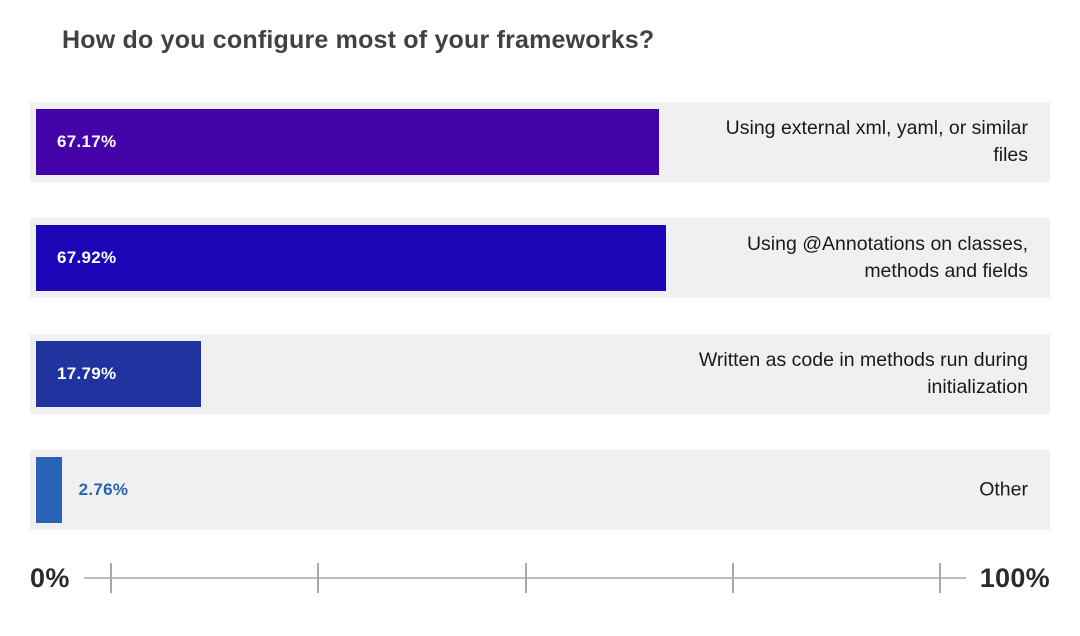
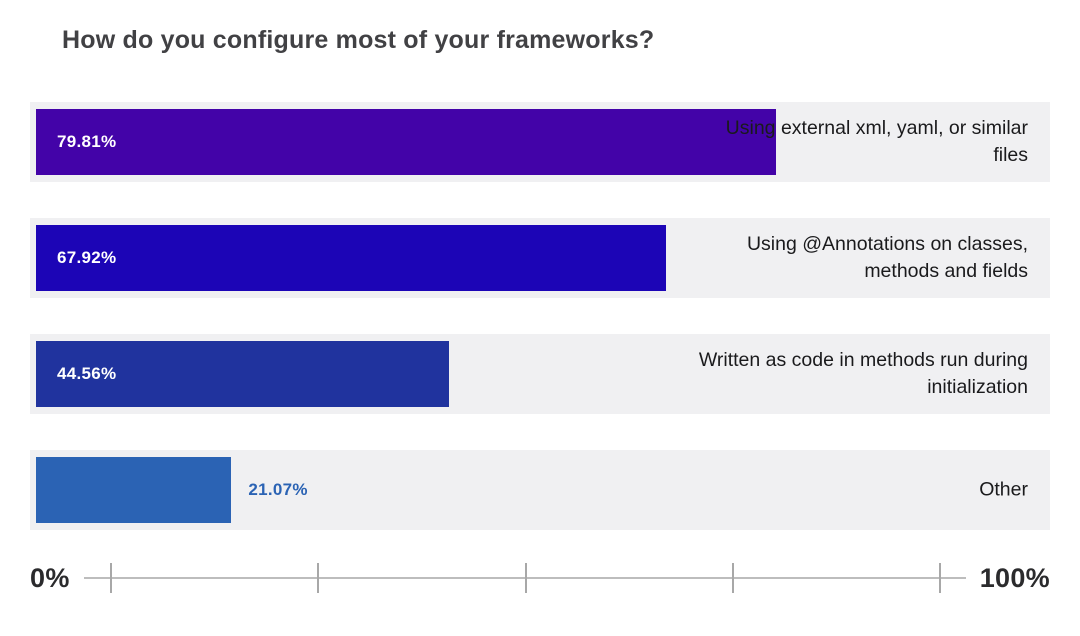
Using external xml, yaml, or similar files: 67.17% -> 79.81%
Written as code in methods run during initialization: 17.79% -> 44.56%
Other: 2.76% -> 21.07%
